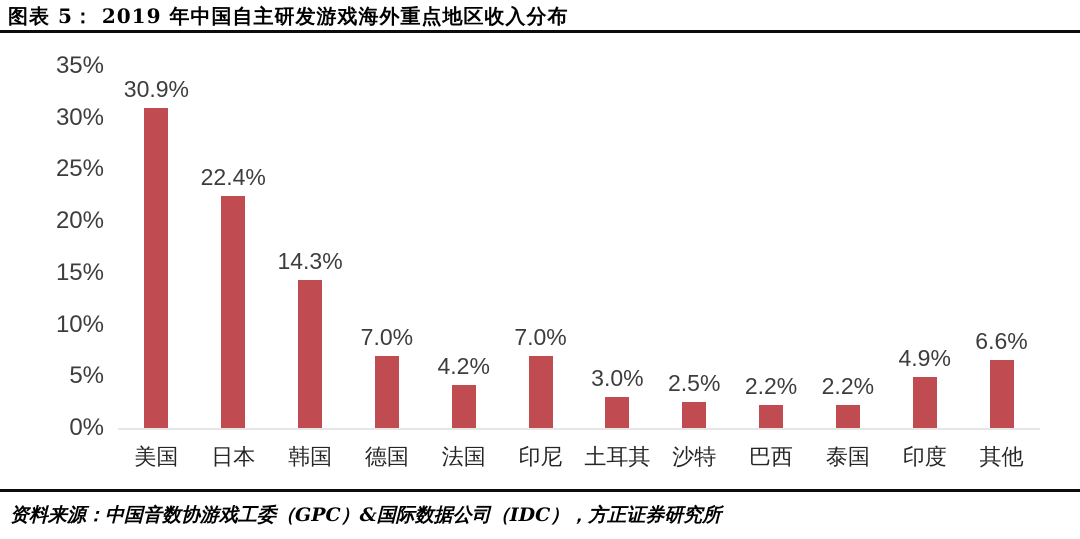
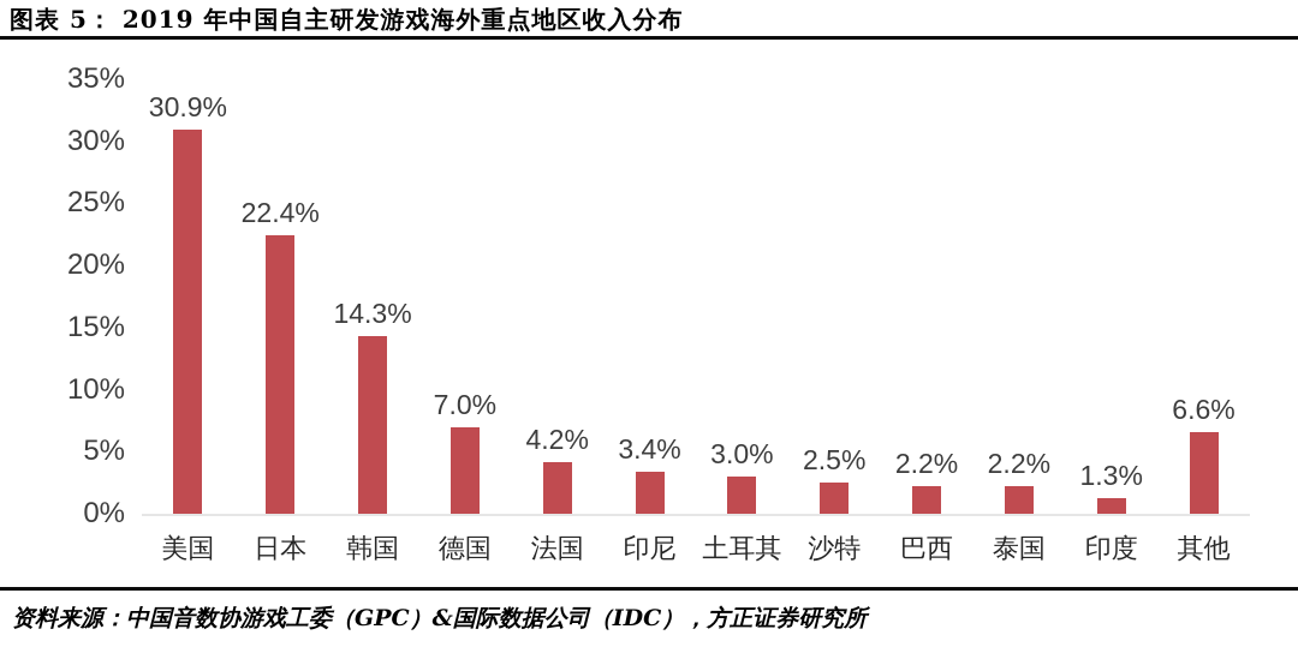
印尼: 7.0% -> 3.4%
印度: 4.9% -> 1.3%
